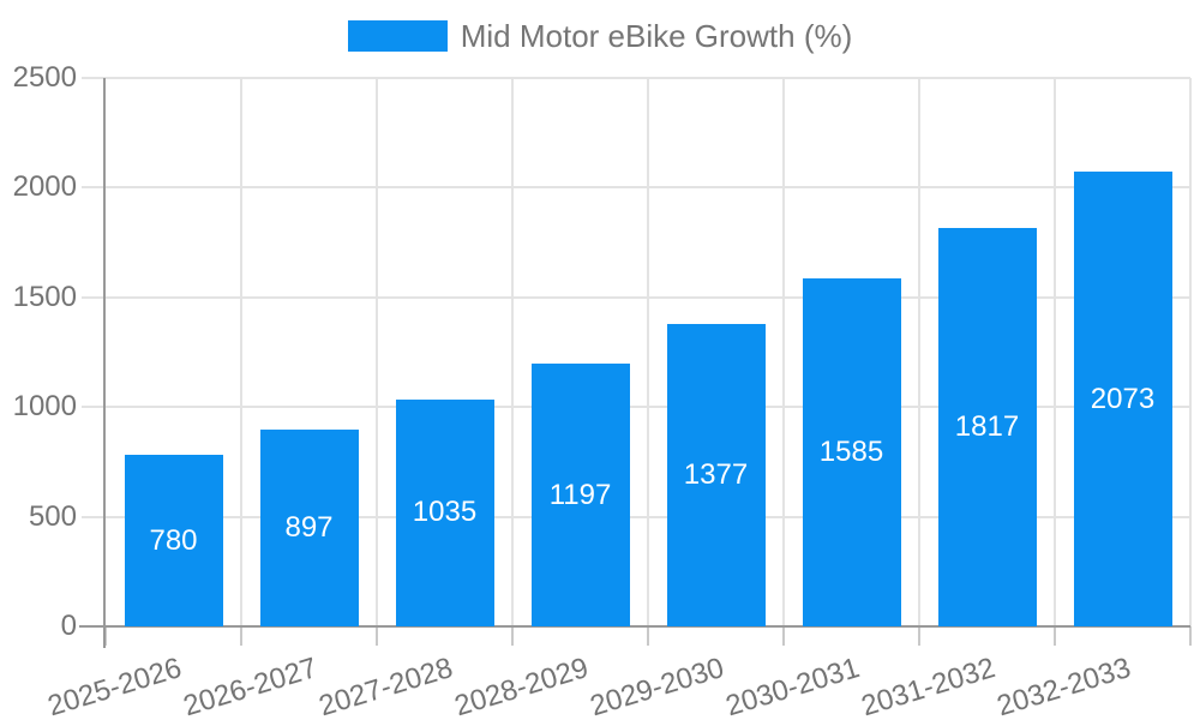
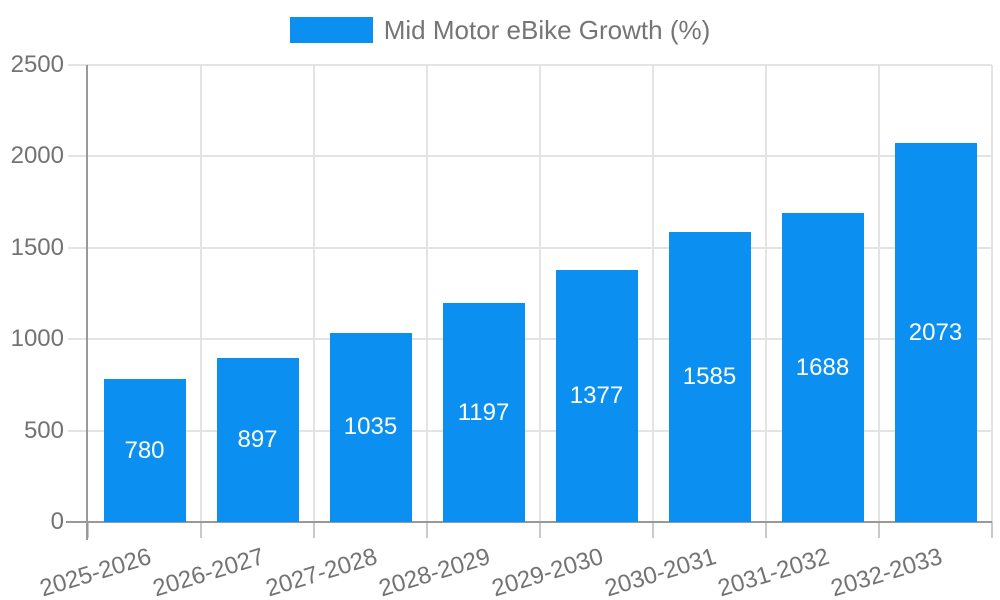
2031-2032: 1817 -> 1688
